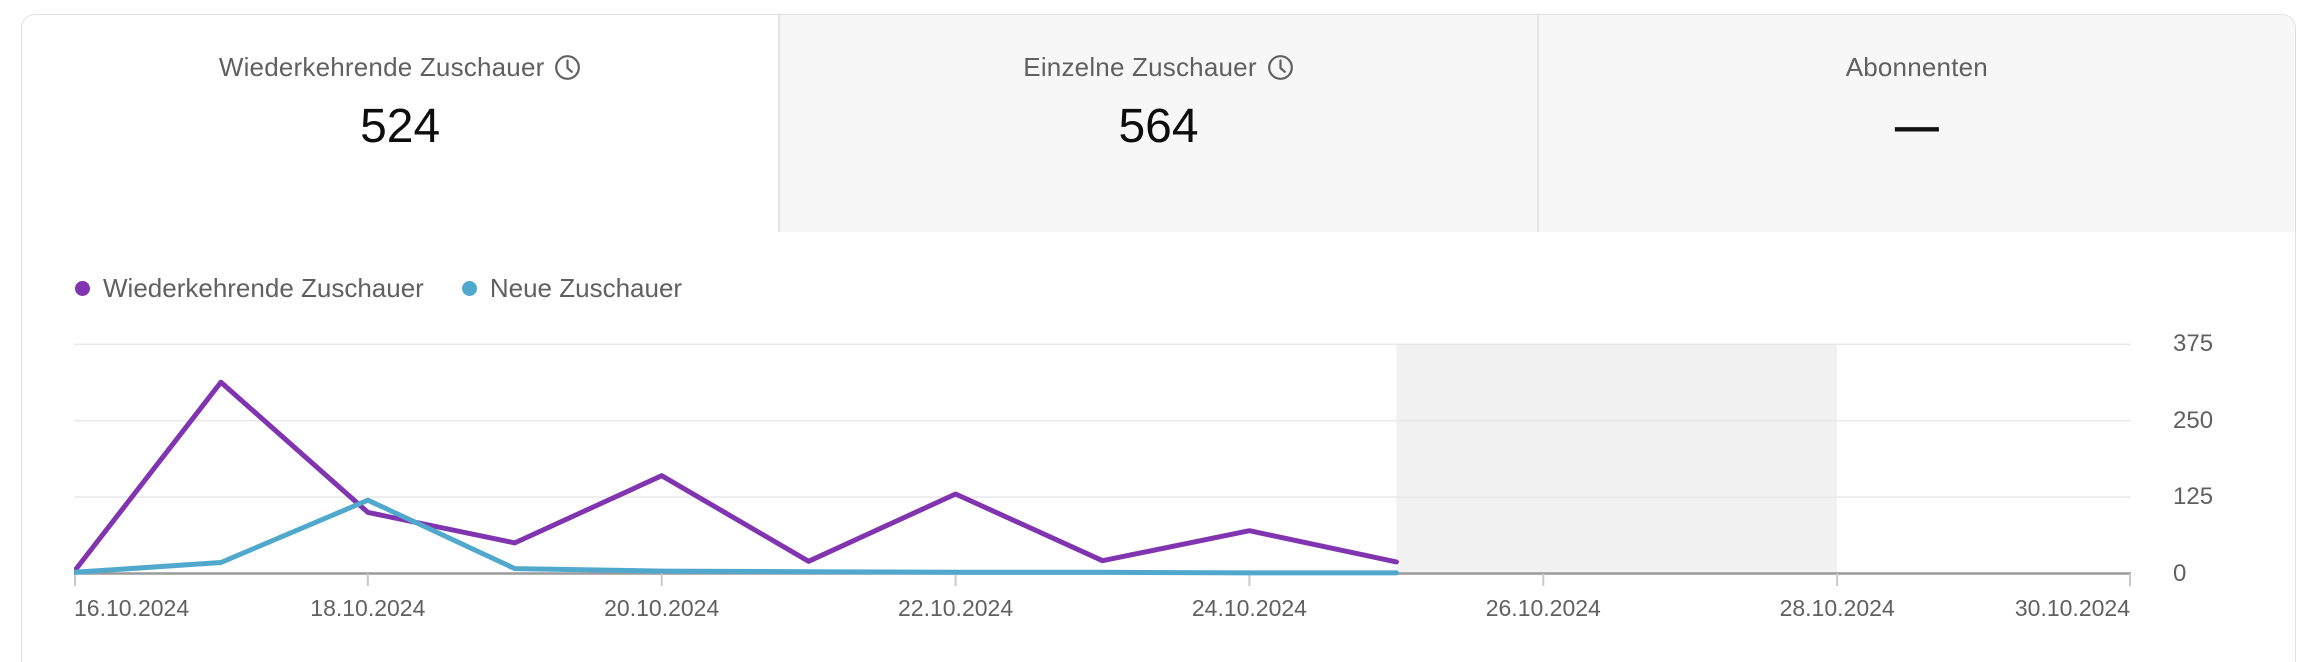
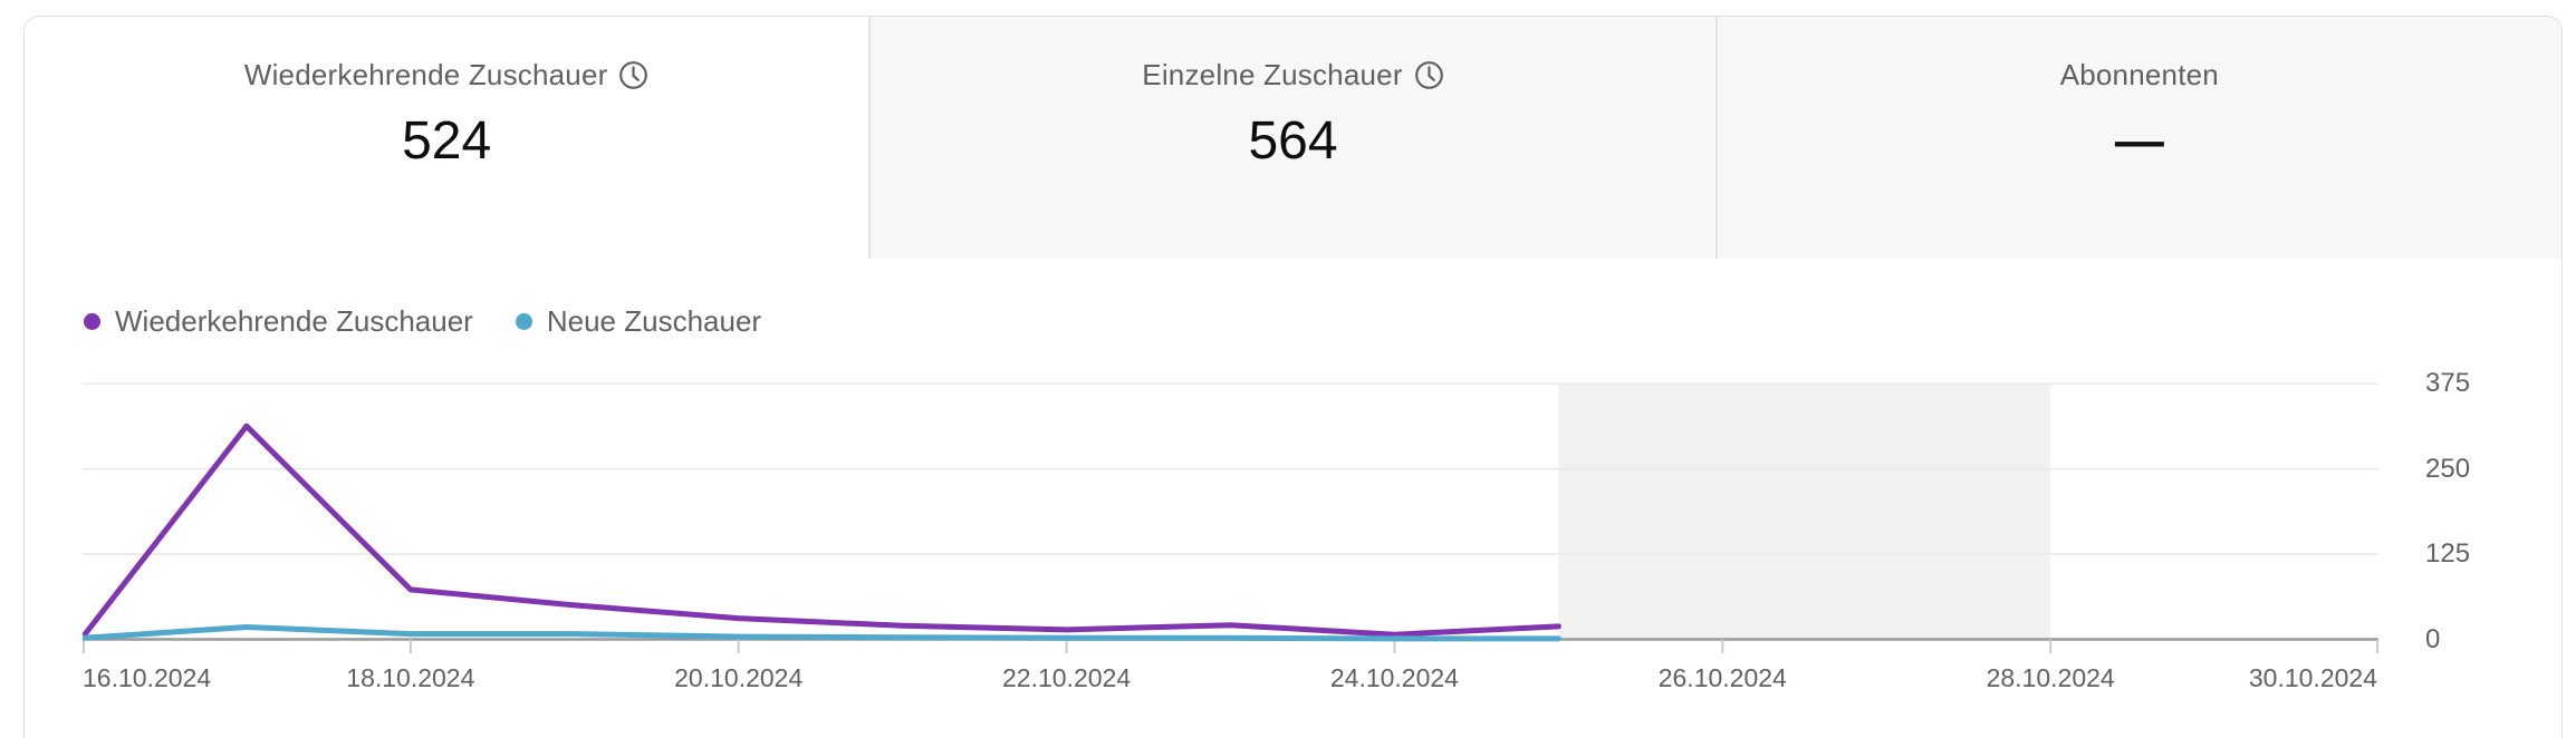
Wiederkehrende Zuschauer/18.10.2024: 100 -> 70
Neue Zuschauer/18.10.2024: 120 -> 10
Wiederkehrende Zuschauer/20.10.2024: 160 -> 30
Wiederkehrende Zuschauer/22.10.2024: 130 -> 10
Wiederkehrende Zuschauer/24.10.2024: 70 -> 10
